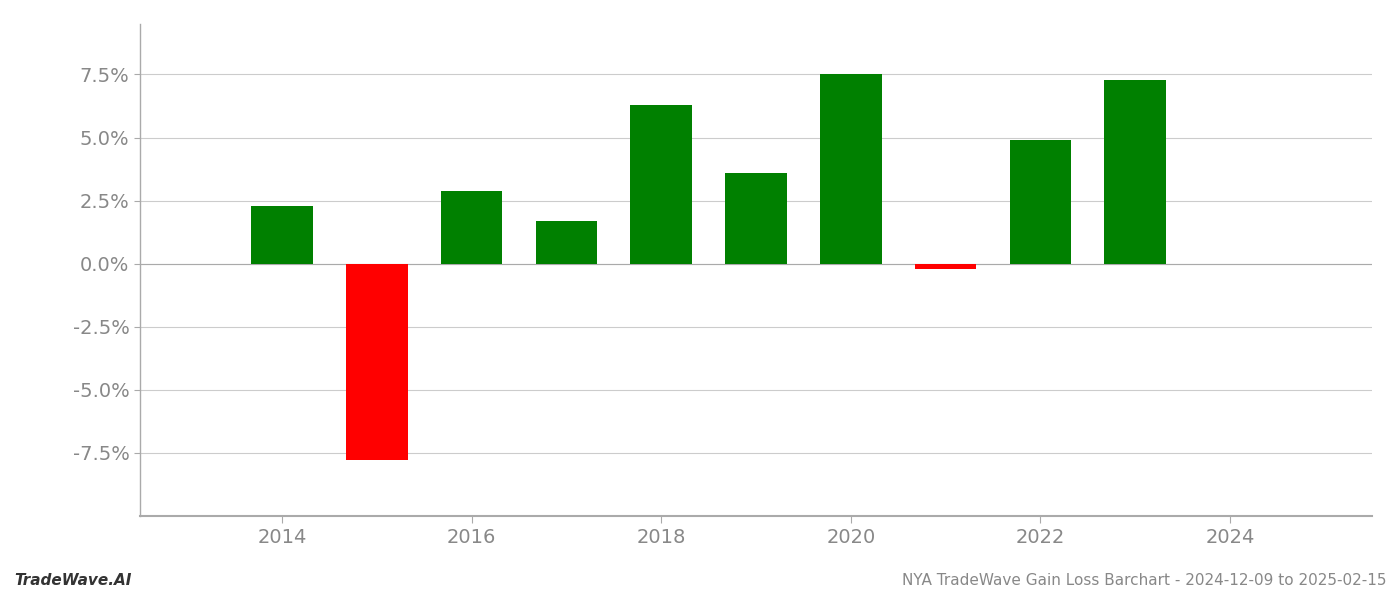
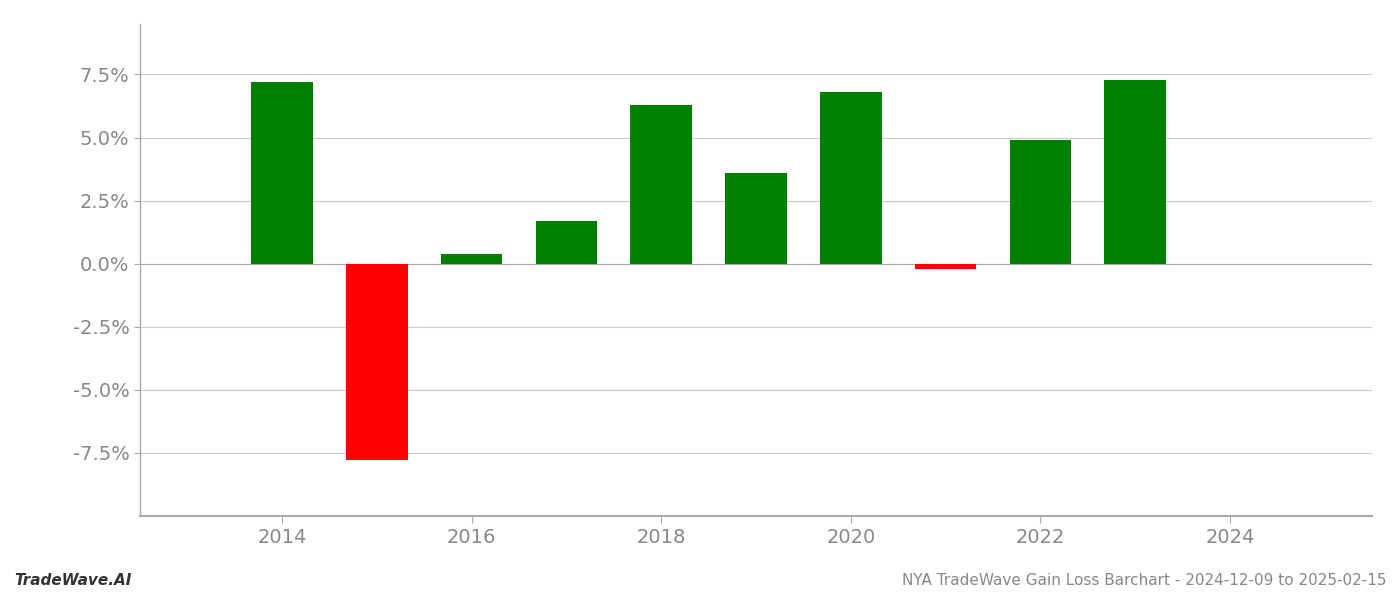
2014: 2.3% -> 7.2%
2016: 2.9% -> 0.4%
2020: 7.5% -> 6.8%
